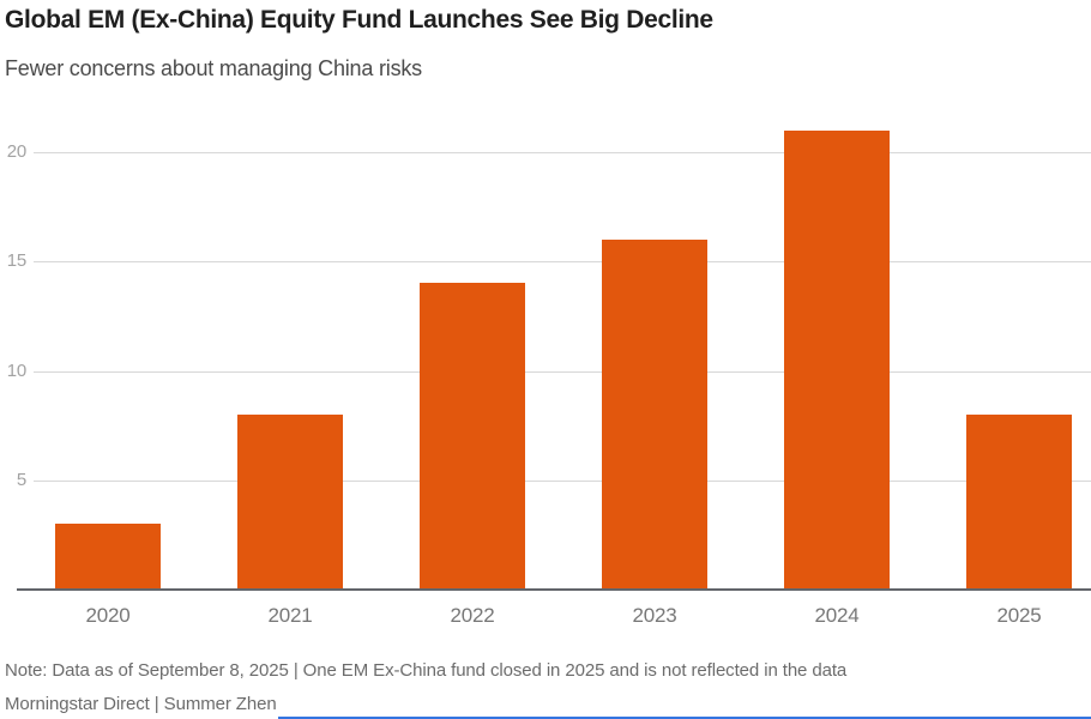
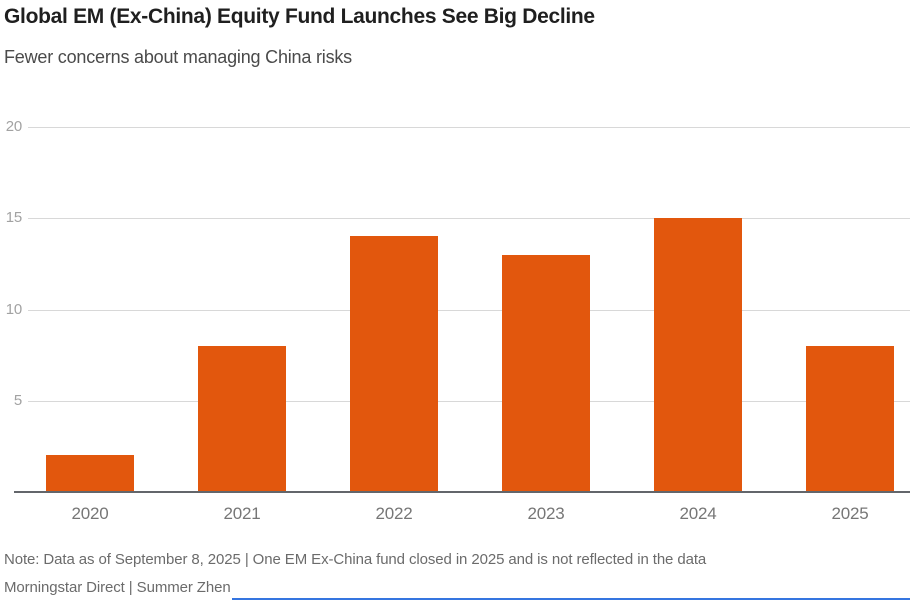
2020: 3 -> 2
2023: 16 -> 13
2024: 21 -> 15
